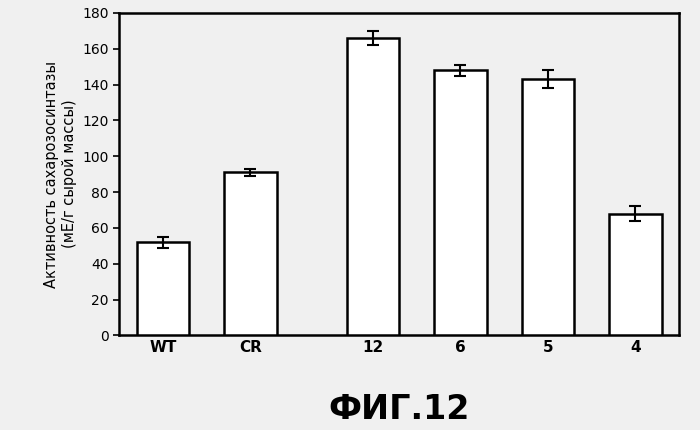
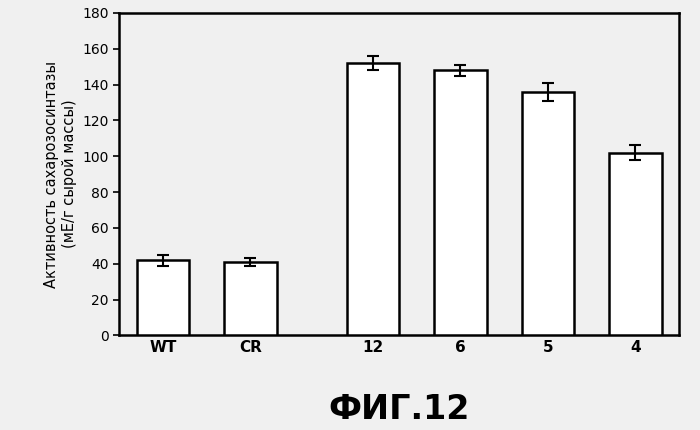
WT: 52 -> 42
CR: 91 -> 41
12: 166 -> 152
5: 143 -> 136
4: 68 -> 102
